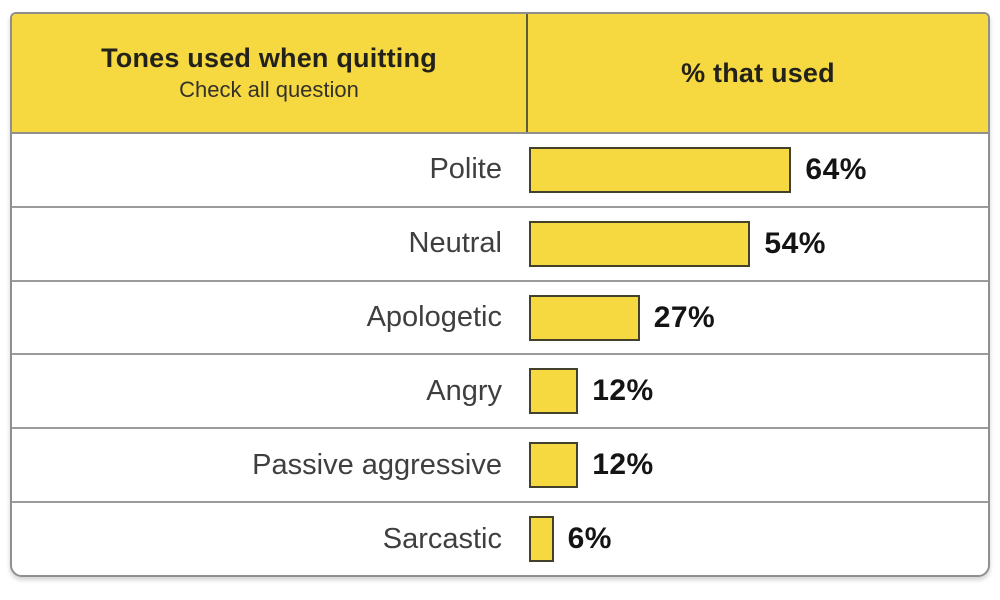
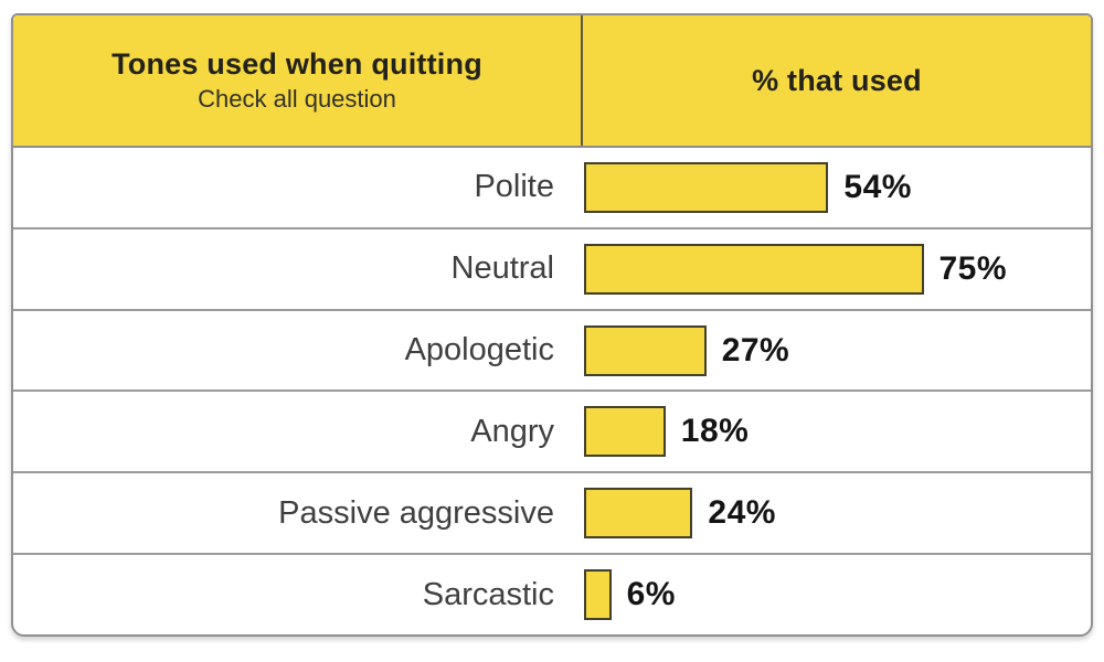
Polite: 64% -> 54%
Neutral: 54% -> 75%
Angry: 12% -> 18%
Passive aggressive: 12% -> 24%
